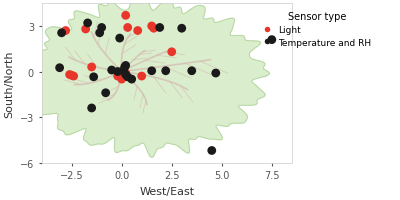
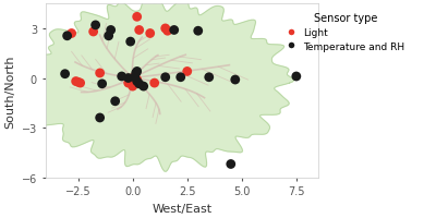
Light/2.5: 1.3 -> 0.4
Temperature and RH/7.5: 2.1 -> 0.1
